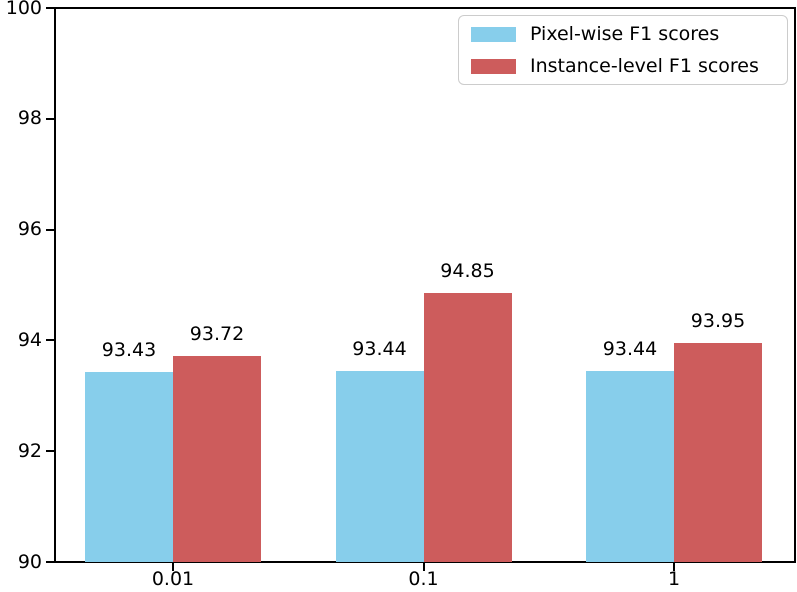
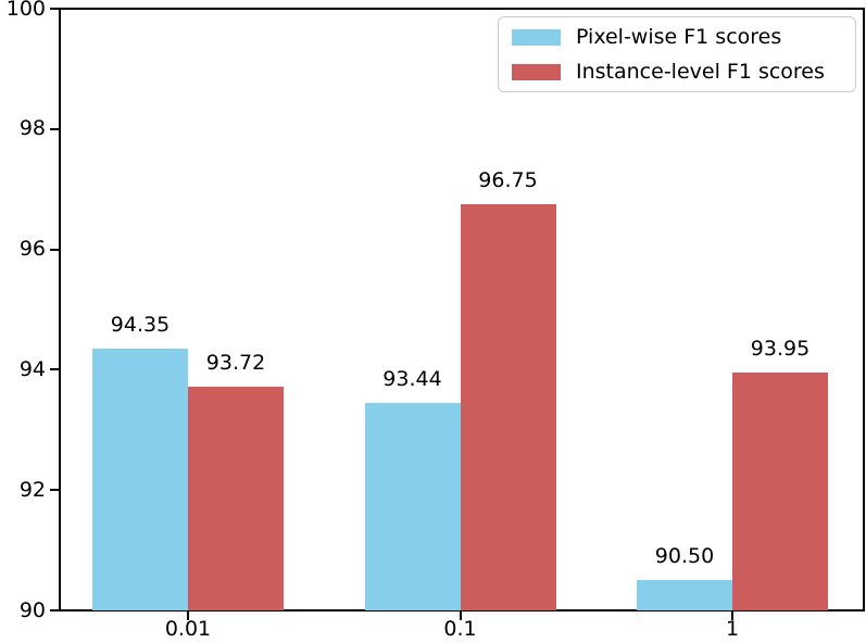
Pixel-wise F1 scores/0.01: 93.43 -> 94.35
Instance-level F1 scores/0.1: 94.85 -> 96.75
Pixel-wise F1 scores/1: 93.44 -> 90.50
